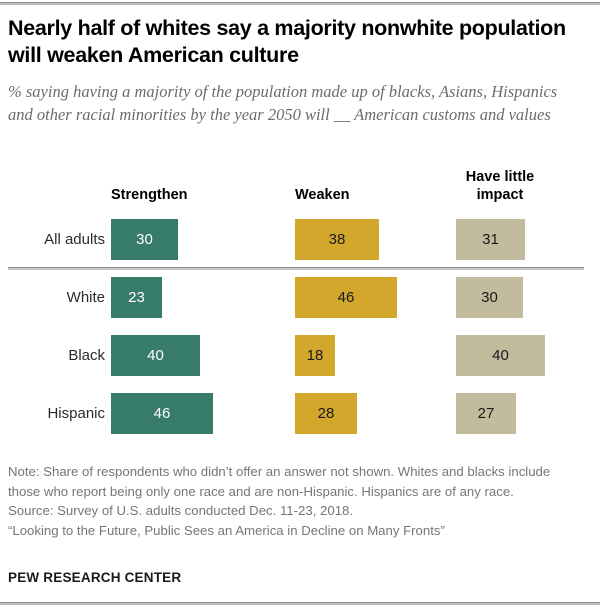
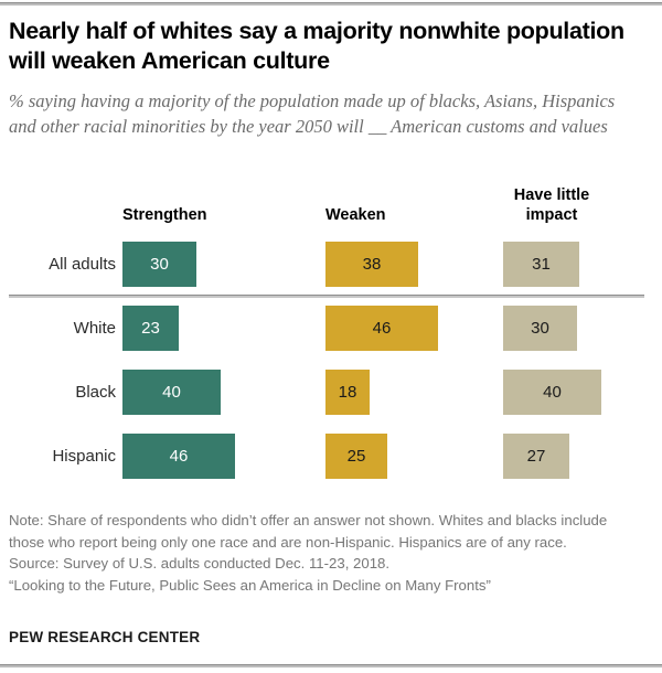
Weaken/Hispanic: 28 -> 25
